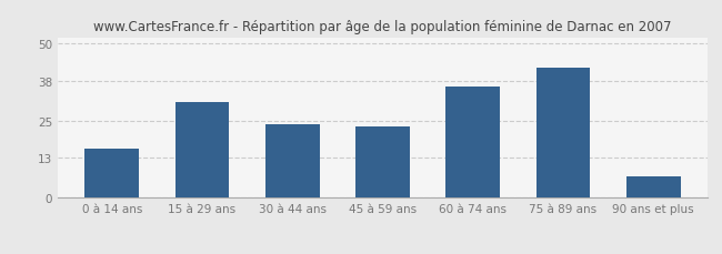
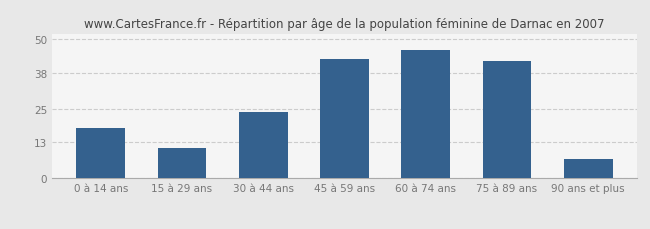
0 à 14 ans: 16 -> 18
15 à 29 ans: 31 -> 11
45 à 59 ans: 23 -> 43
60 à 74 ans: 36 -> 46
